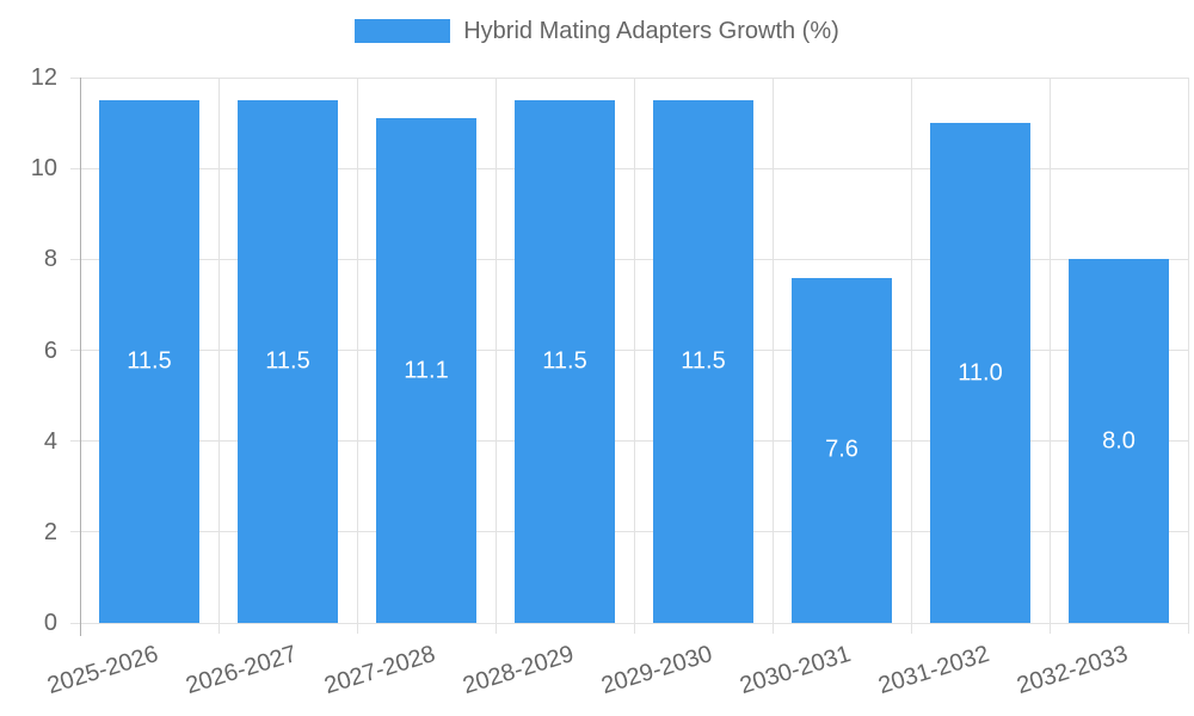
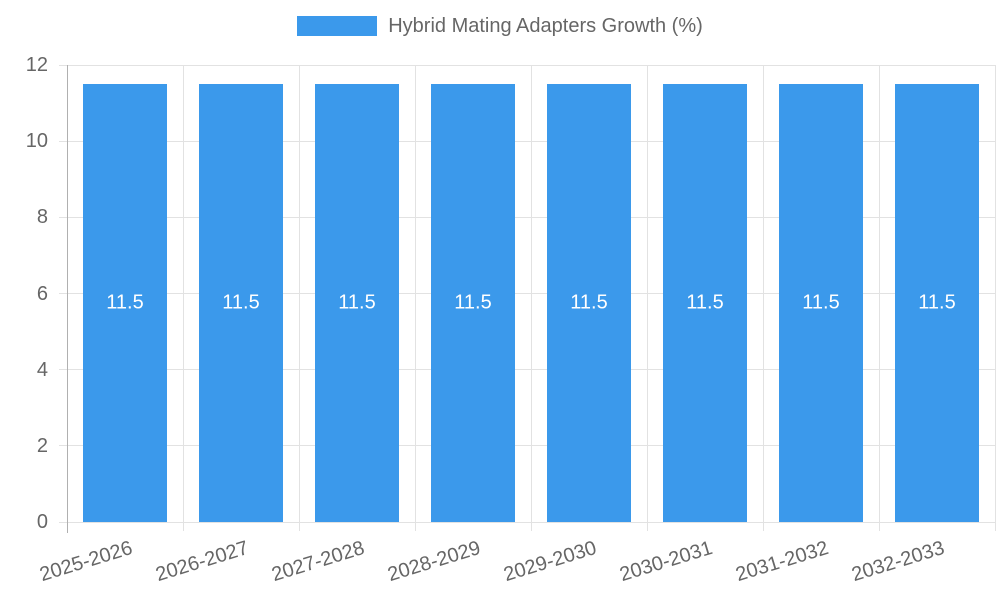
2027-2028: 11.1 -> 11.5
2030-2031: 7.6 -> 11.5
2031-2032: 11.0 -> 11.5
2032-2033: 8.0 -> 11.5
